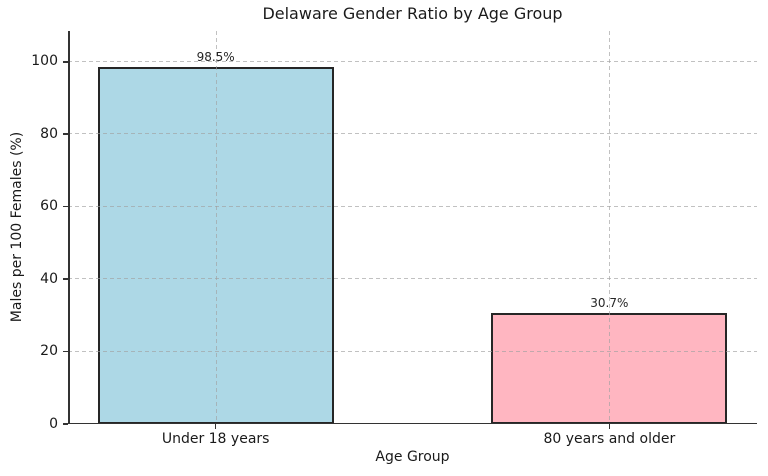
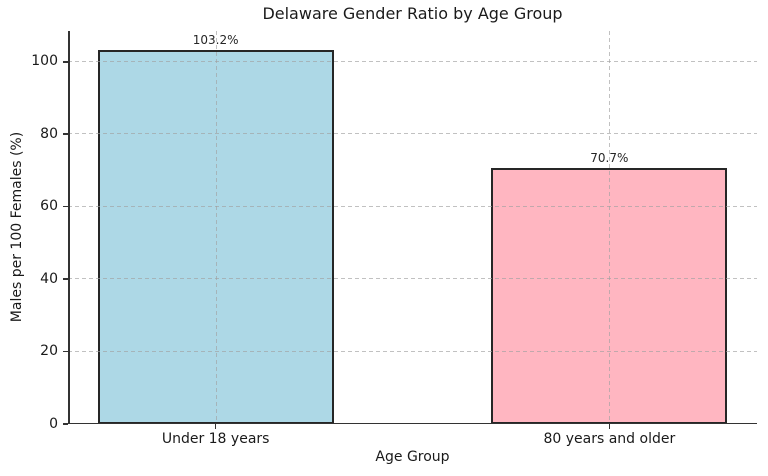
Under 18 years: 98.5% -> 103.2%
80 years and older: 30.7% -> 70.7%
